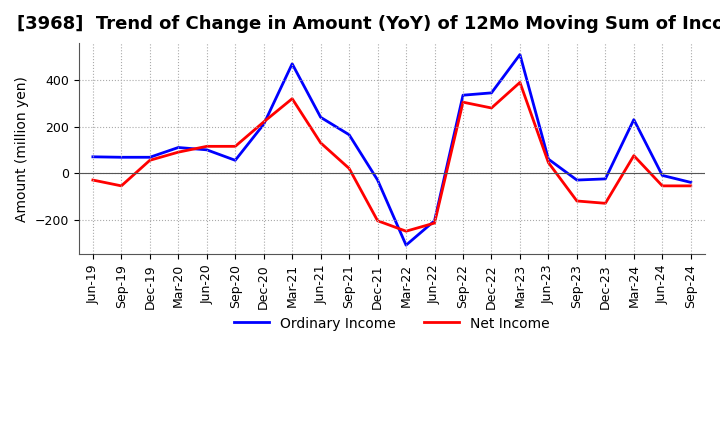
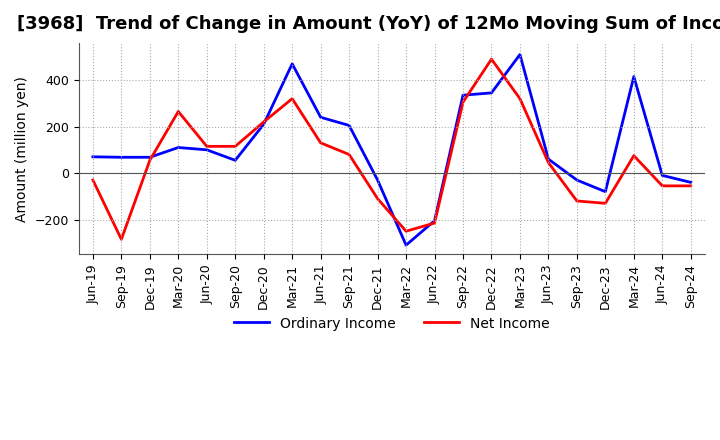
Net Income/Sep-19: -55 -> -285
Net Income/Mar-20: 90 -> 265
Ordinary Income/Sep-21: 165 -> 205
Net Income/Sep-21: 20 -> 80
Net Income/Dec-21: -205 -> -110
Net Income/Dec-22: 280 -> 490
Net Income/Mar-23: 390 -> 320
Ordinary Income/Dec-23: -25 -> -80
Ordinary Income/Mar-24: 230 -> 415
